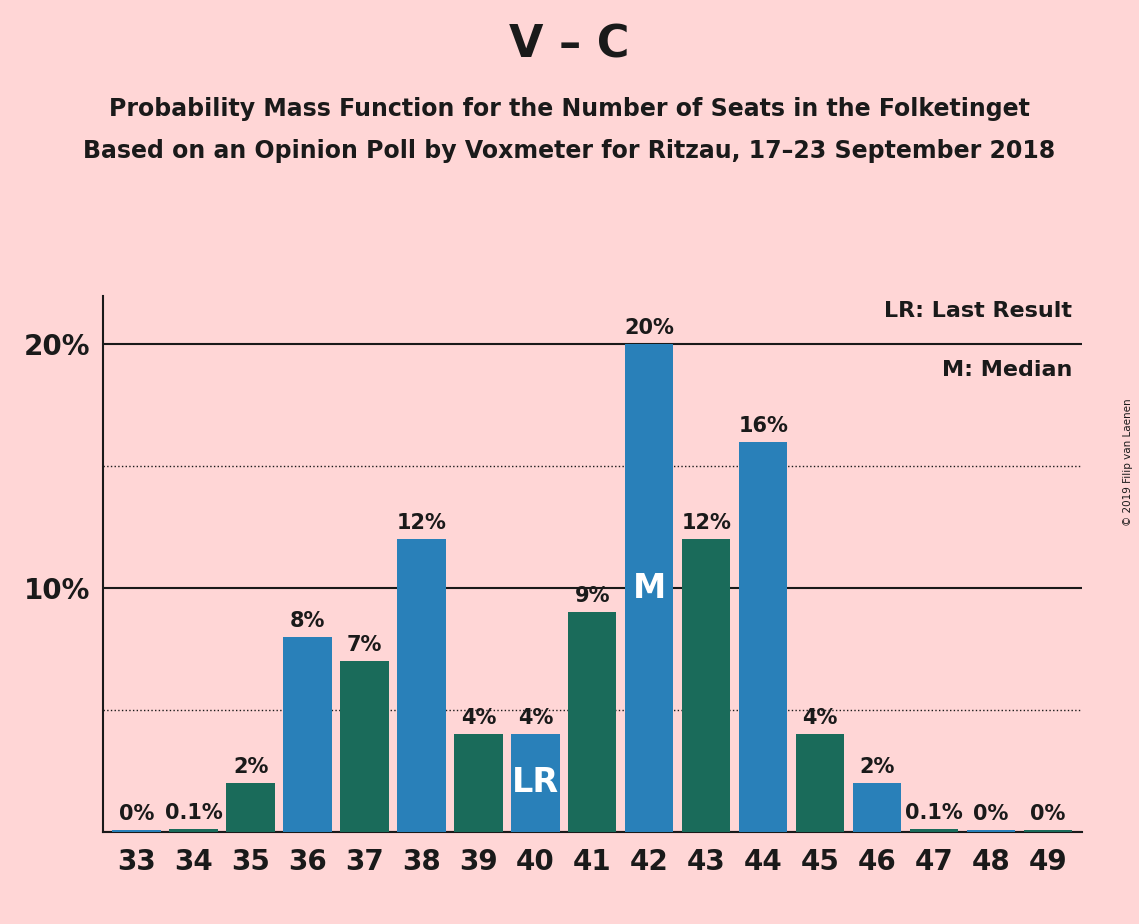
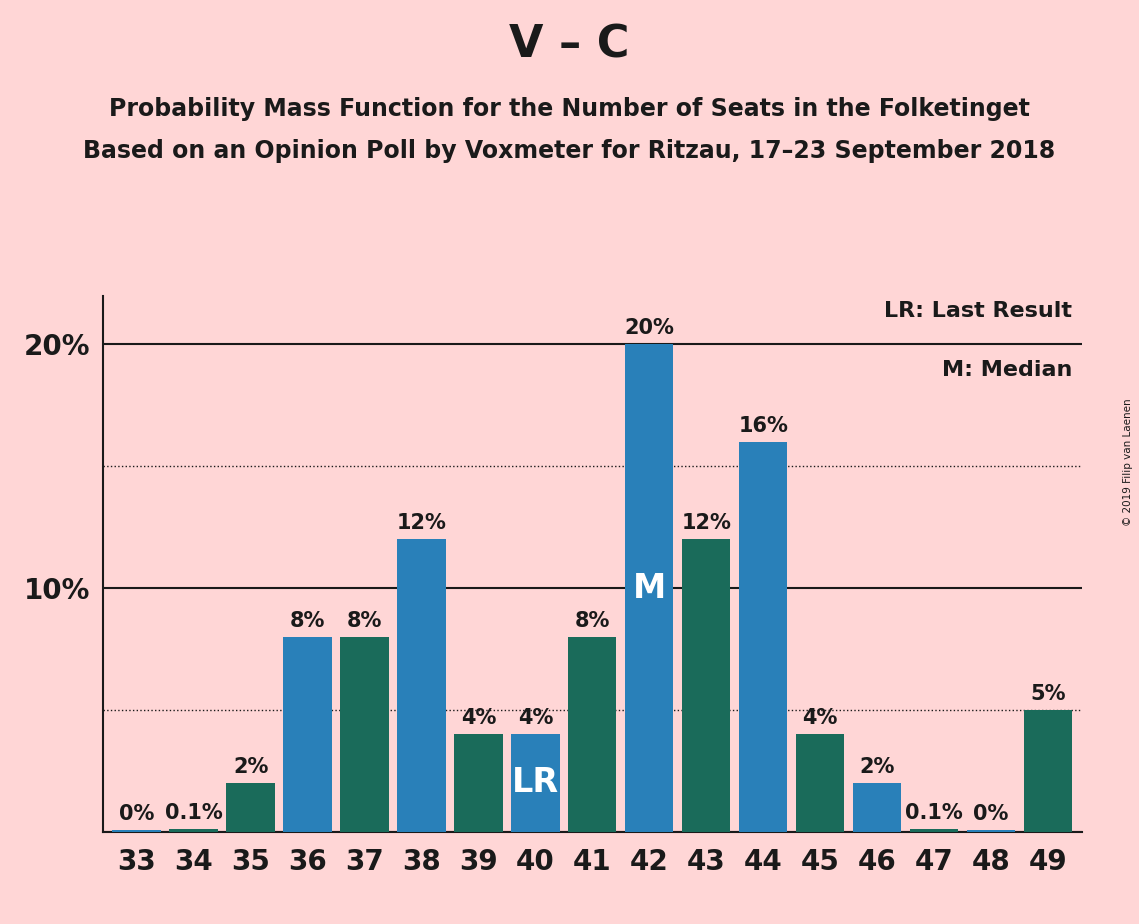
37: 7% -> 8%
41: 9% -> 8%
49: 0% -> 5%
